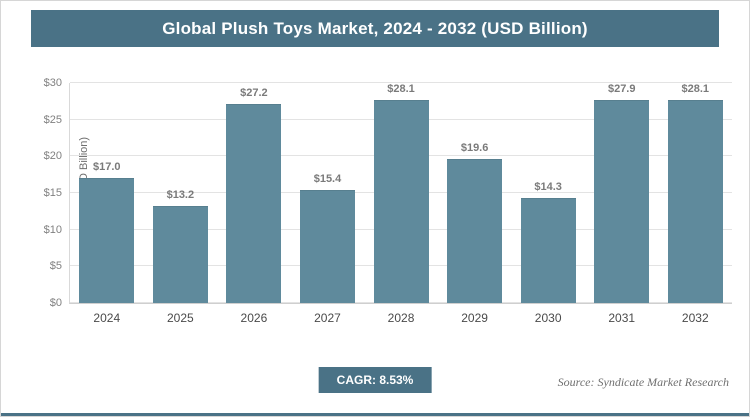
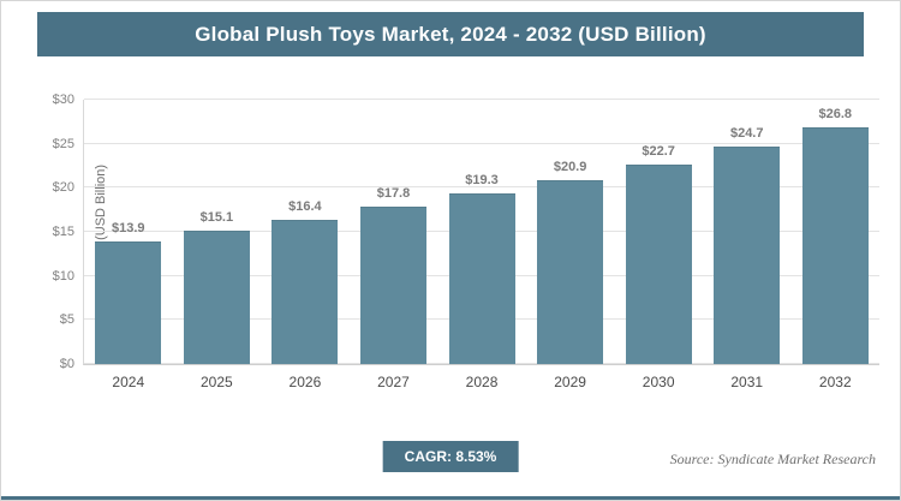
2024: $17.0 -> $13.9
2025: $13.2 -> $15.1
2026: $27.2 -> $16.4
2027: $15.4 -> $17.8
2028: $28.1 -> $19.3
2029: $19.6 -> $20.9
2030: $14.3 -> $22.7
2031: $27.9 -> $24.7
2032: $28.1 -> $26.8
